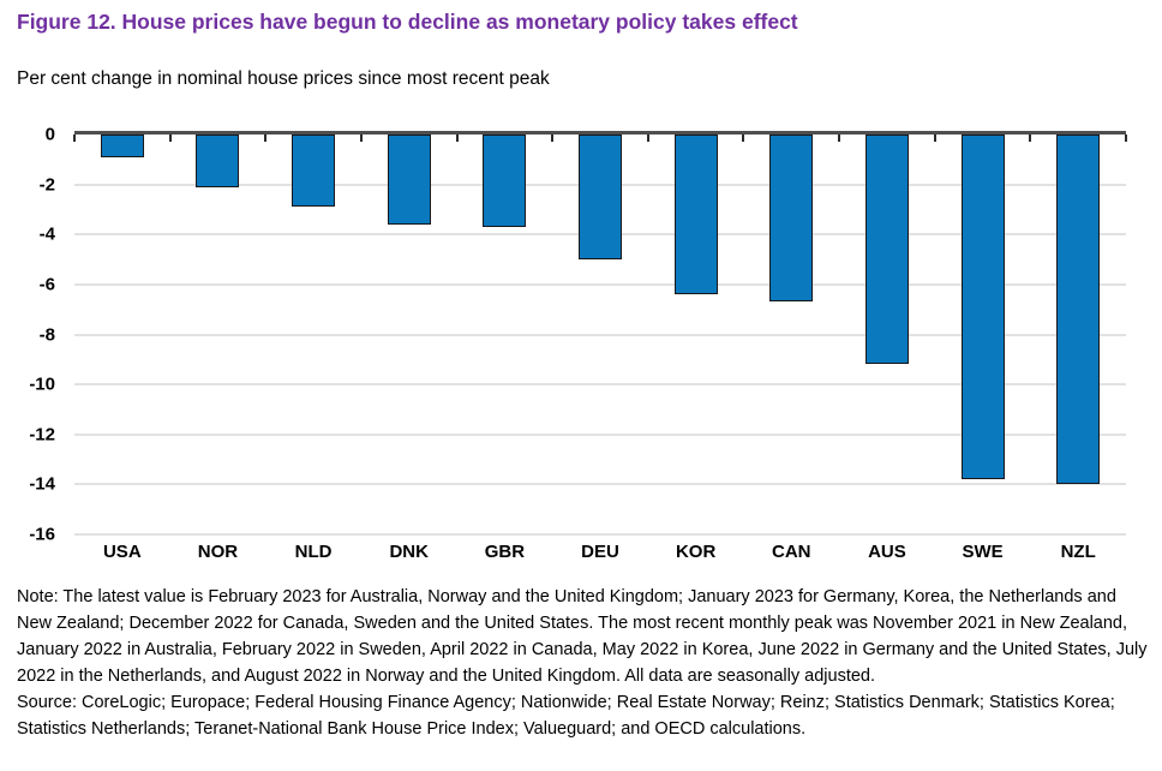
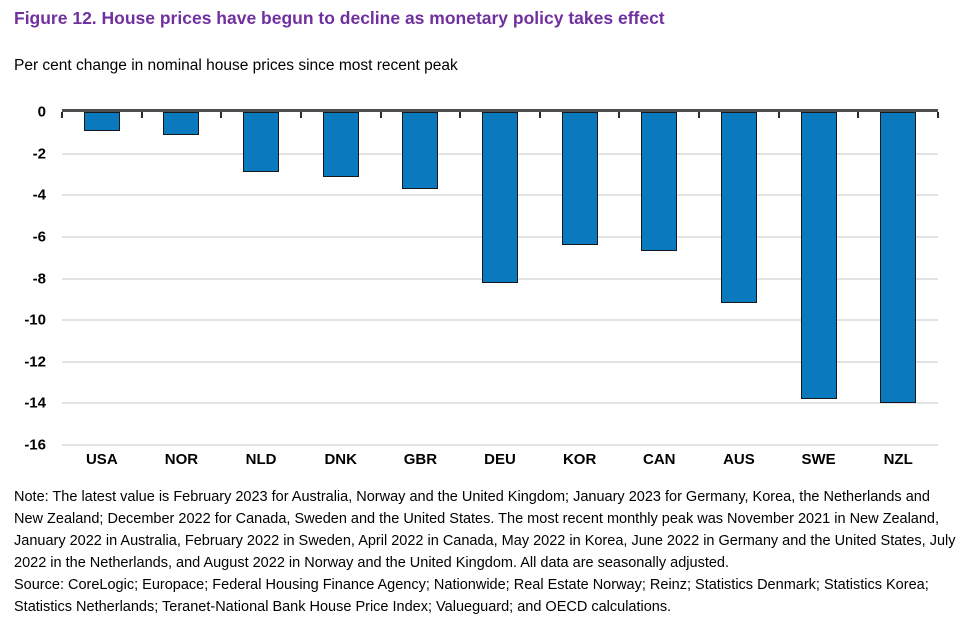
NOR: -2.1 -> -1.1
DNK: -3.6 -> -3.1
DEU: -5.0 -> -8.2
